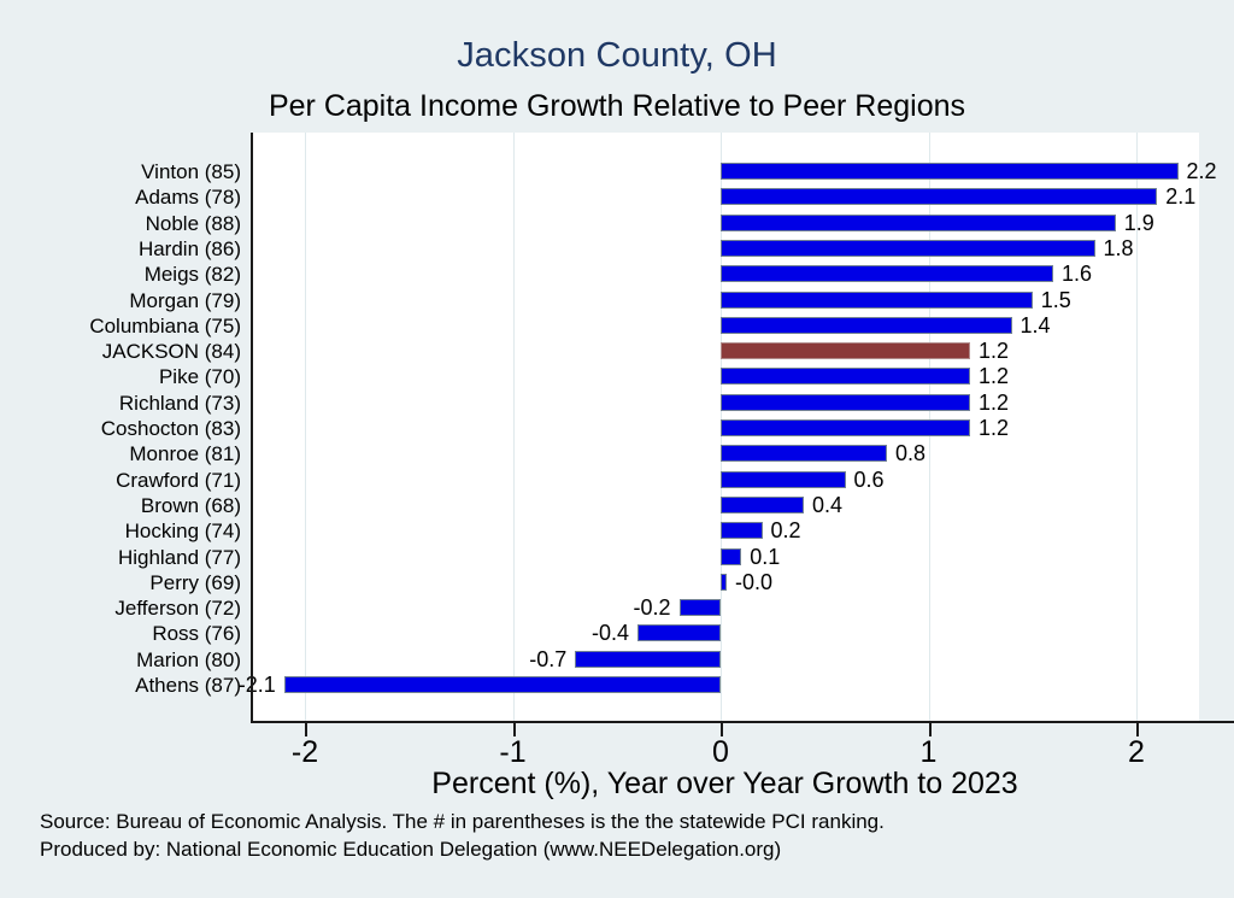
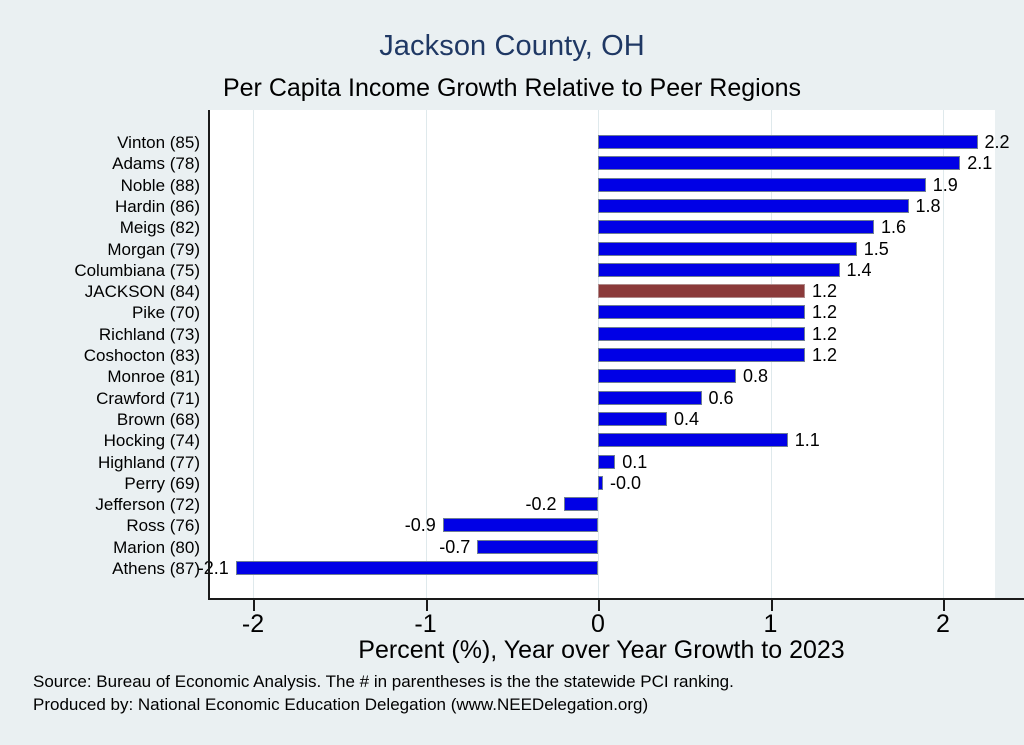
Hocking (74): 0.2 -> 1.1
Ross (76): -0.4 -> -0.9
